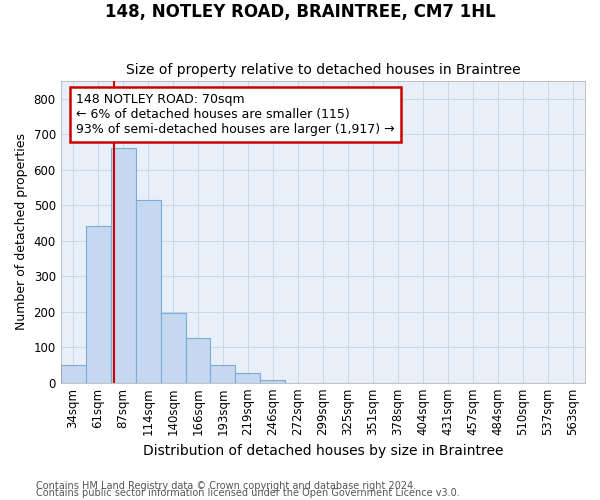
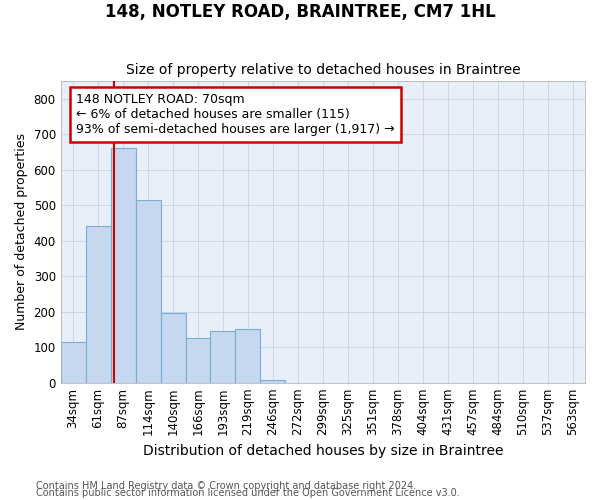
34sqm: 50 -> 115
193sqm: 50 -> 145
219sqm: 27 -> 150
